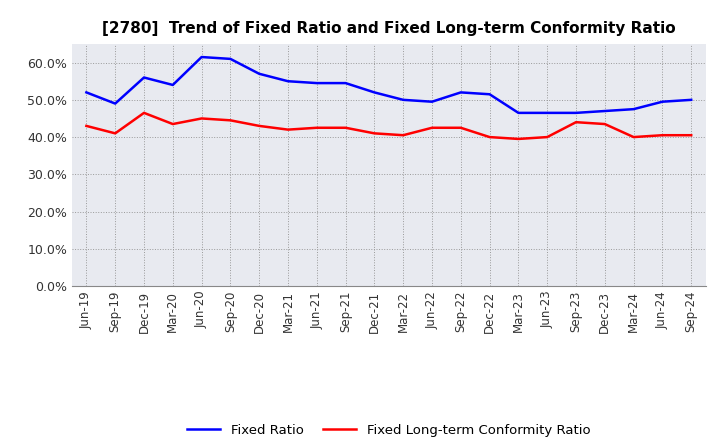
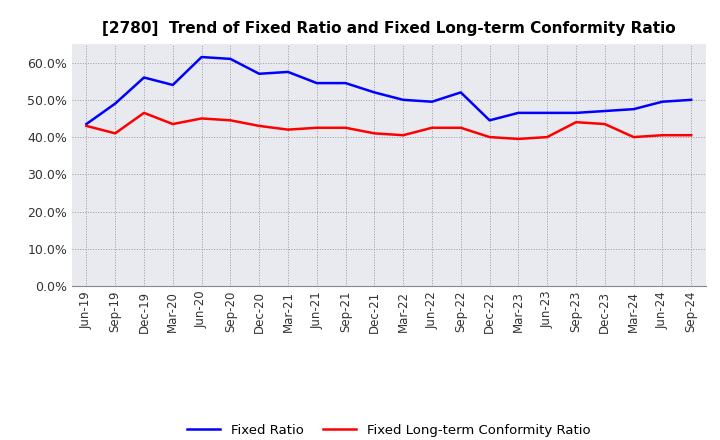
Fixed Ratio/Jun-19: 52.0% -> 43.5%
Fixed Ratio/Mar-21: 55.0% -> 57.5%
Fixed Ratio/Dec-22: 51.5% -> 44.5%
